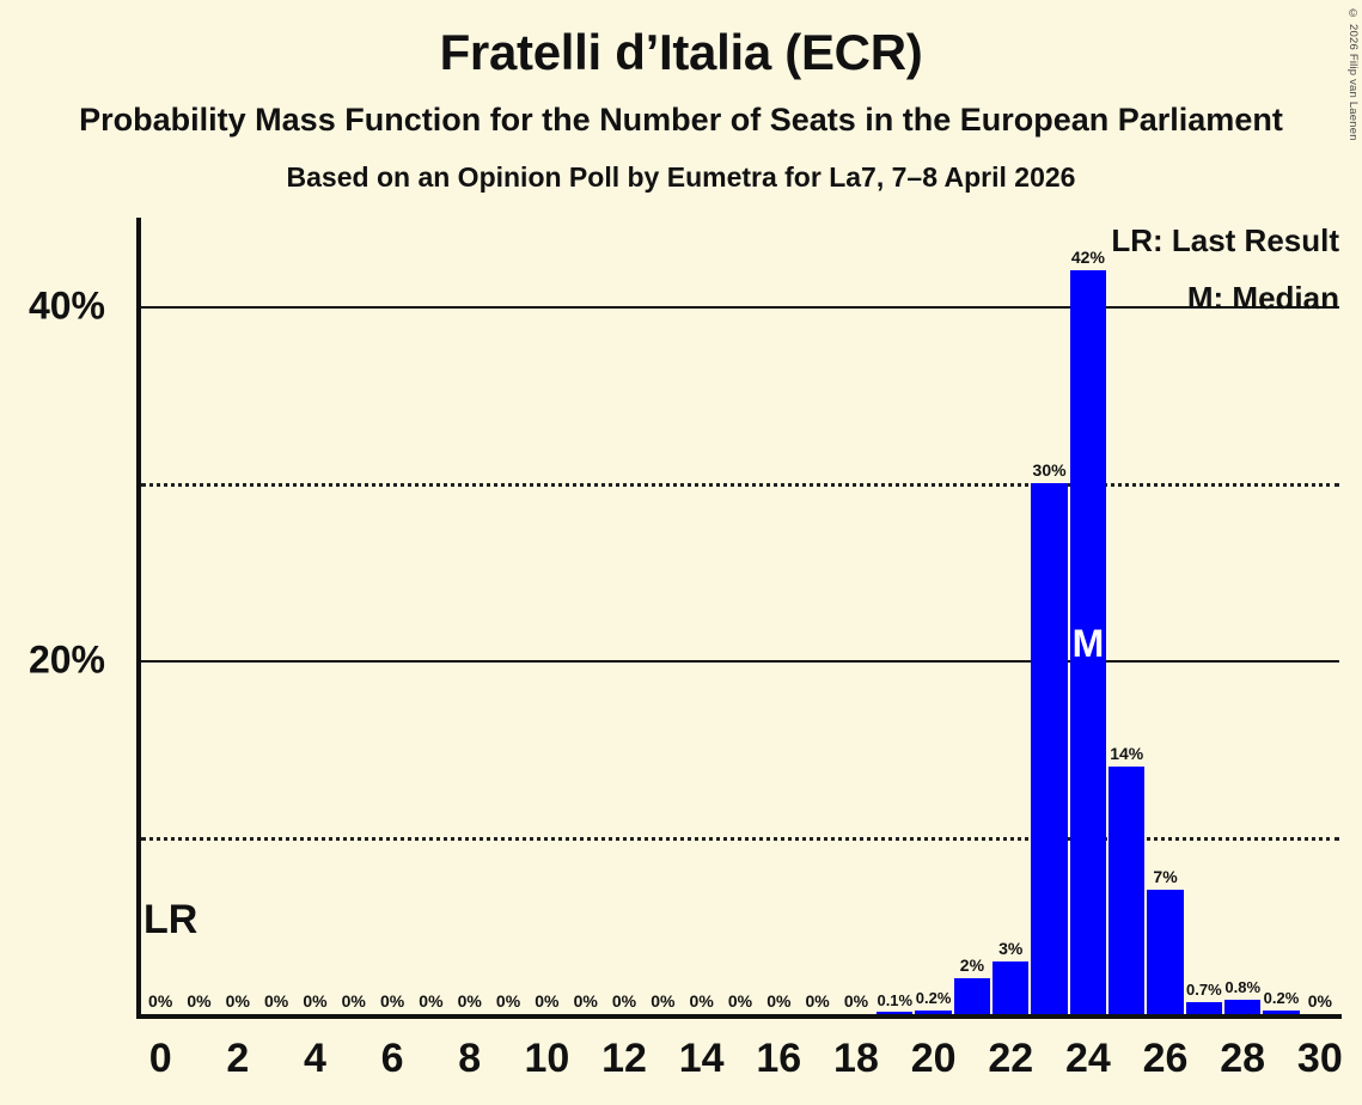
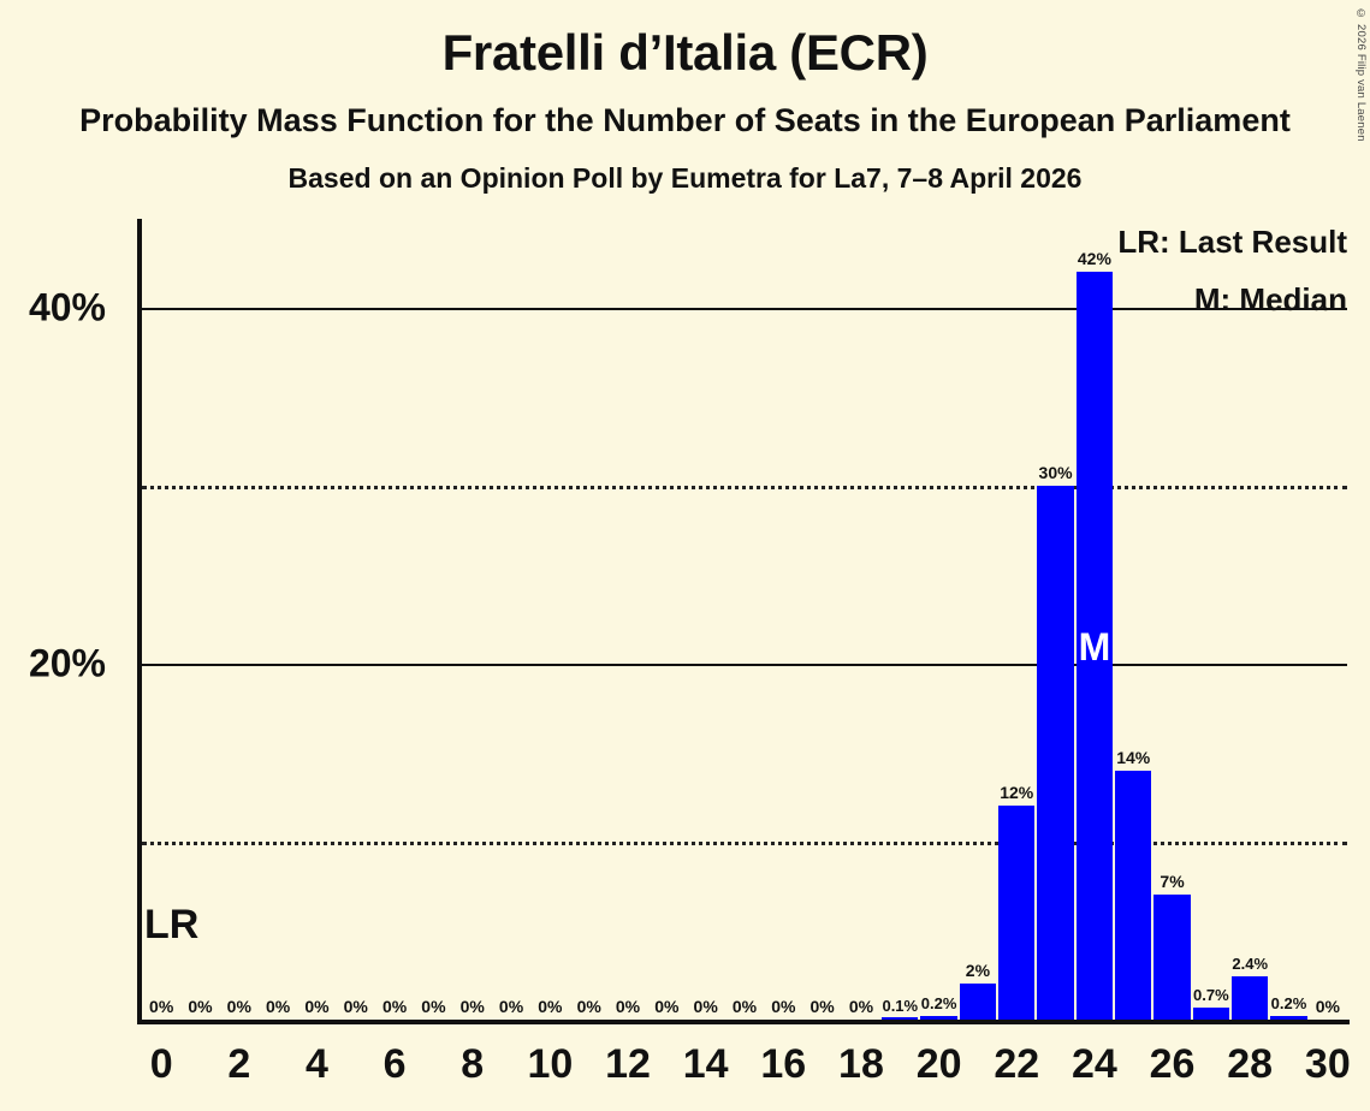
22: 3% -> 12%
28: 0.8% -> 2.4%
